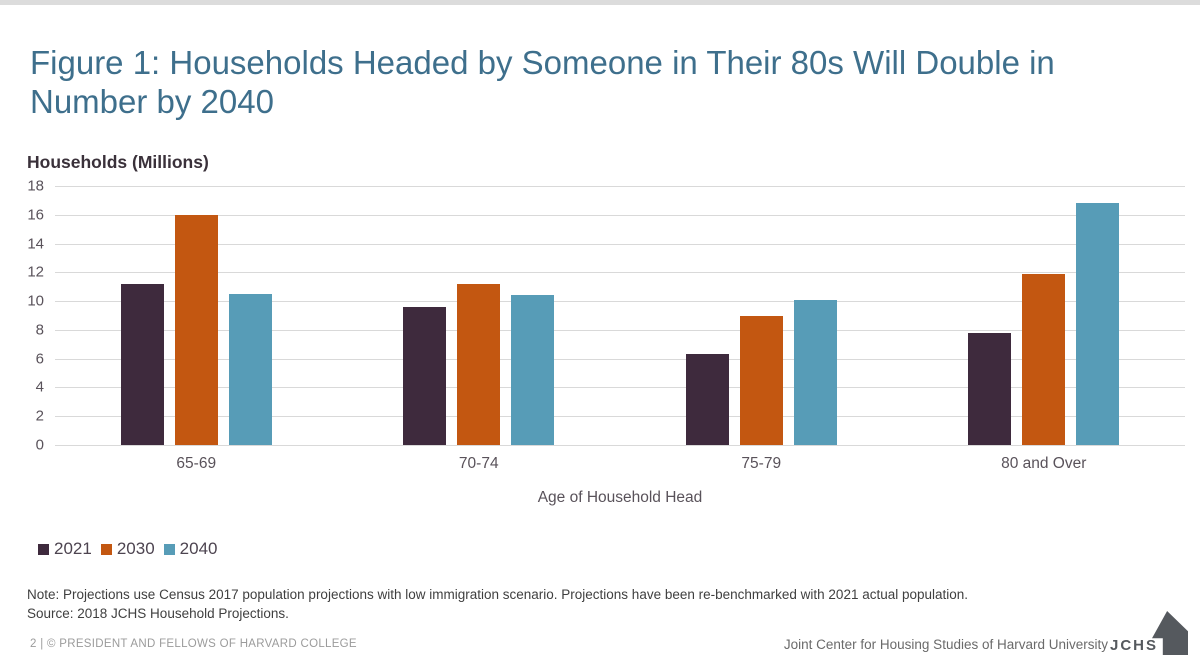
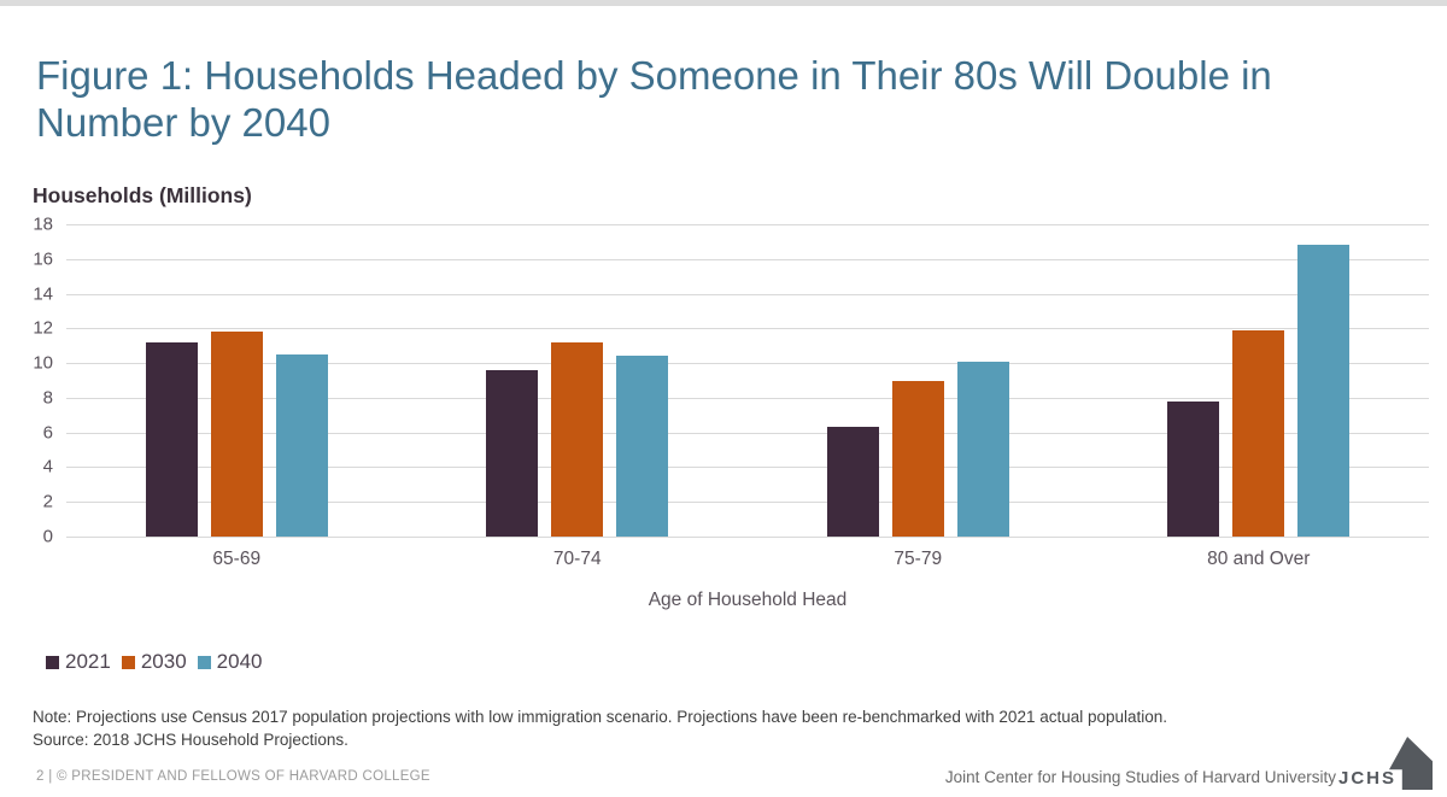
2030/65-69: 16.0 -> 11.8
